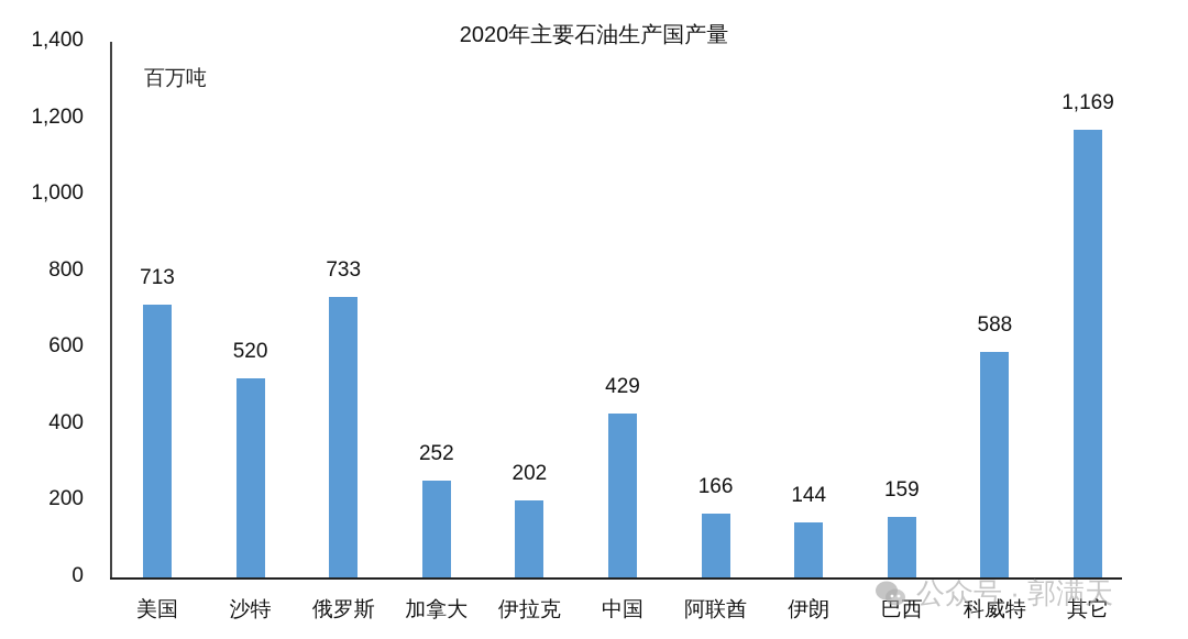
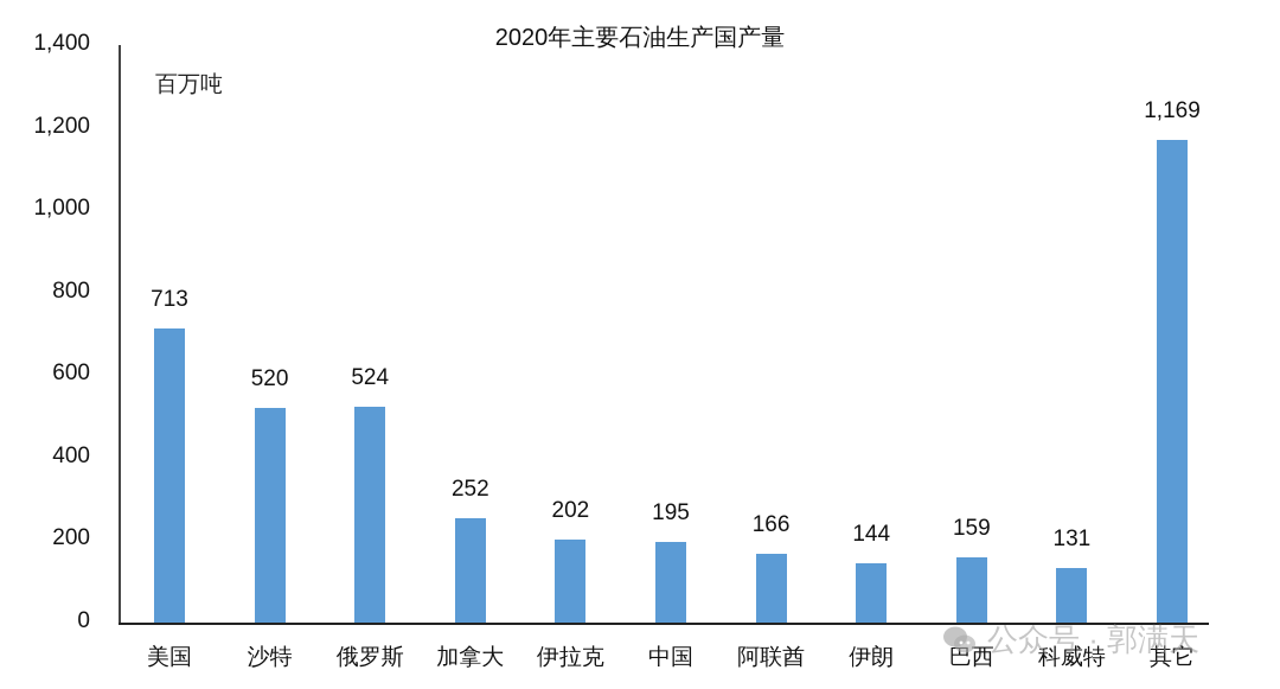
俄罗斯: 733 -> 524
中国: 429 -> 195
科威特: 588 -> 131
